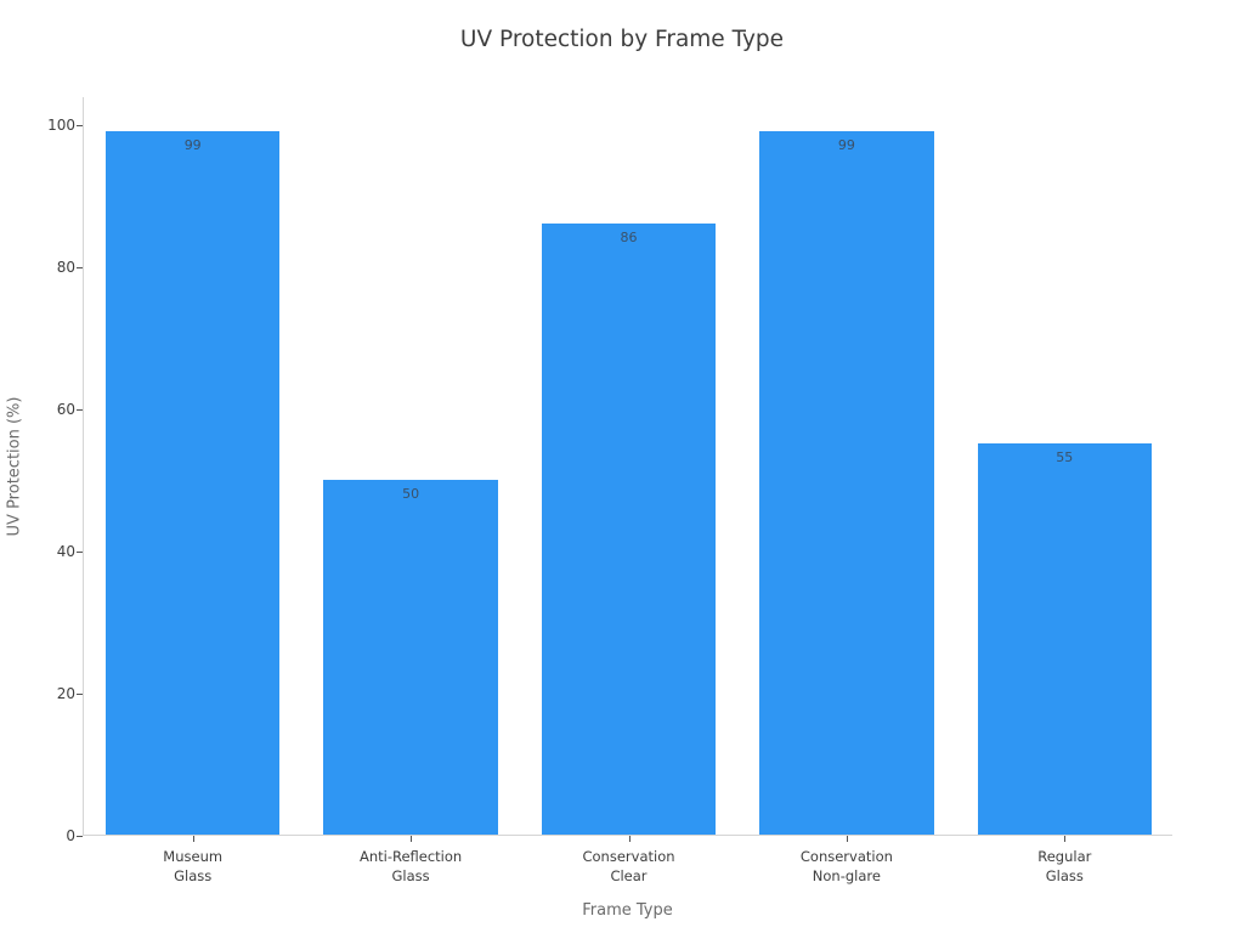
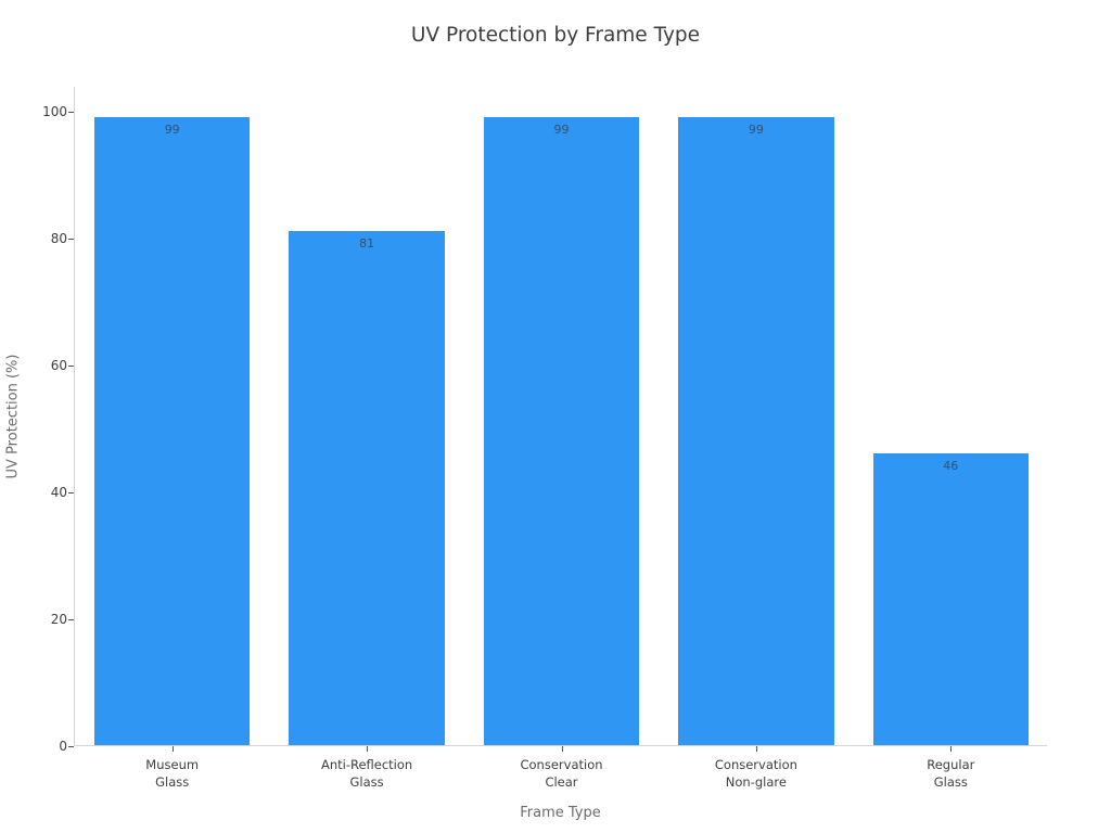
Anti-Reflection Glass: 50 -> 81
Conservation Clear: 86 -> 99
Regular Glass: 55 -> 46
